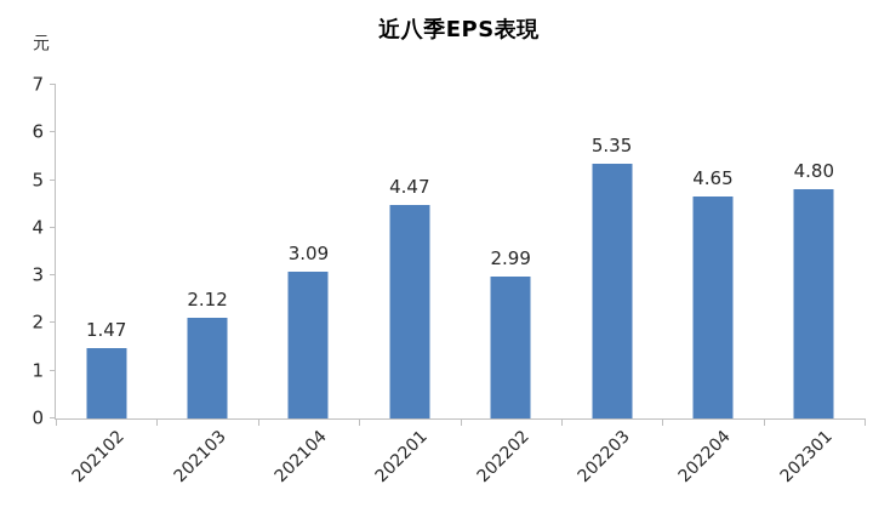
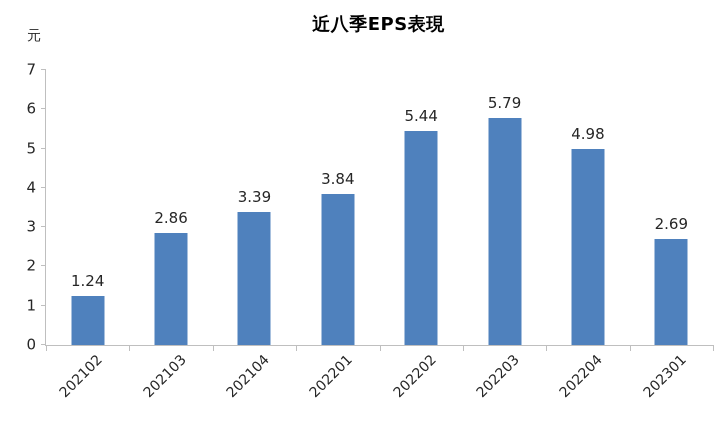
202102: 1.47 -> 1.24
202103: 2.12 -> 2.86
202104: 3.09 -> 3.39
202201: 4.47 -> 3.84
202202: 2.99 -> 5.44
202203: 5.35 -> 5.79
202204: 4.65 -> 4.98
202301: 4.80 -> 2.69
